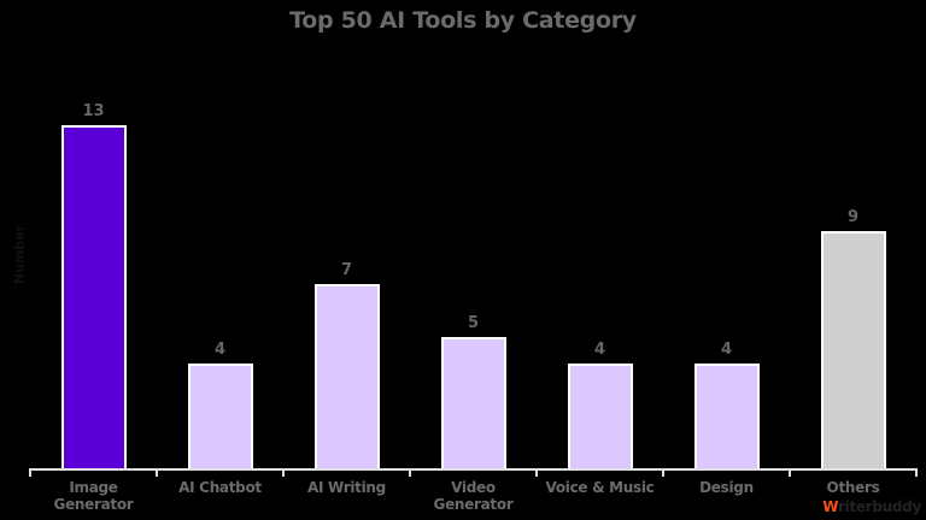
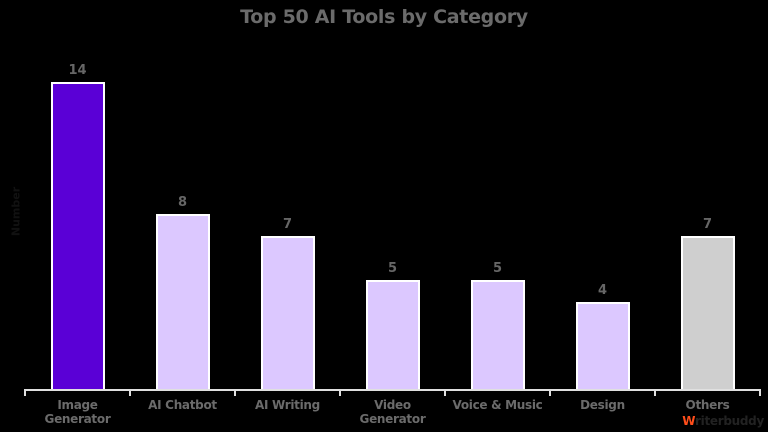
Image Generator: 13 -> 14
AI Chatbot: 4 -> 8
Voice & Music: 4 -> 5
Others: 9 -> 7
